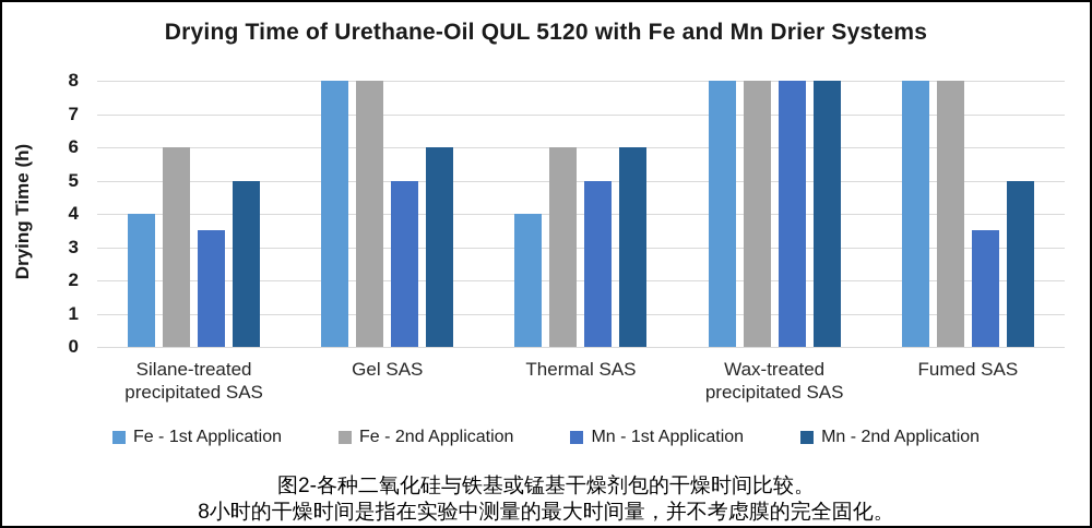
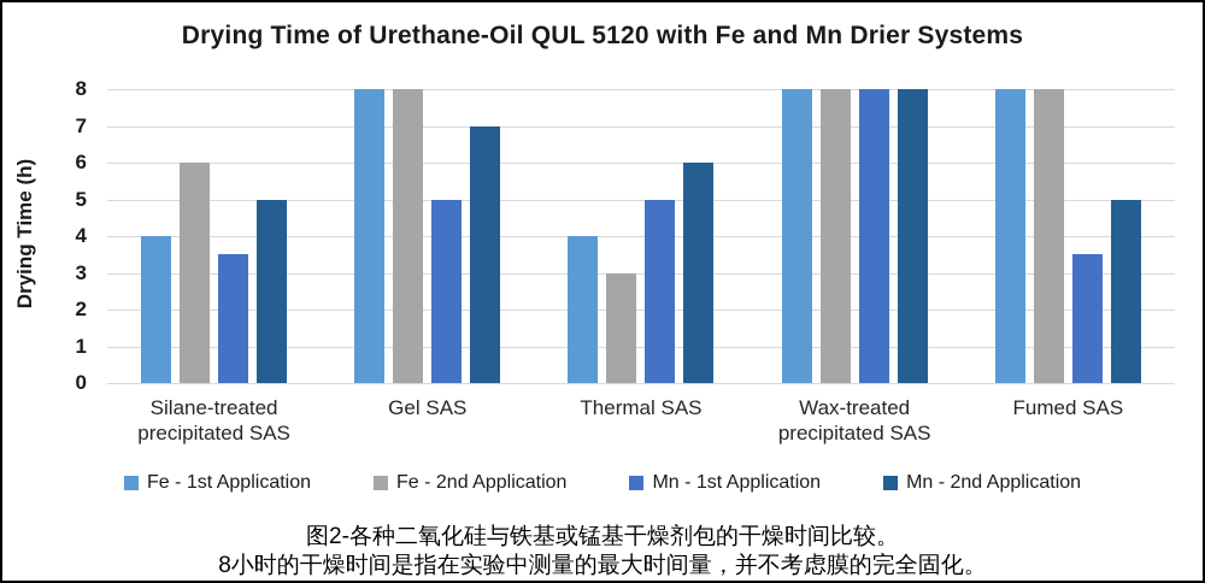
Mn - 2nd Application/Gel SAS: 6 -> 7
Fe - 2nd Application/Thermal SAS: 6 -> 3
